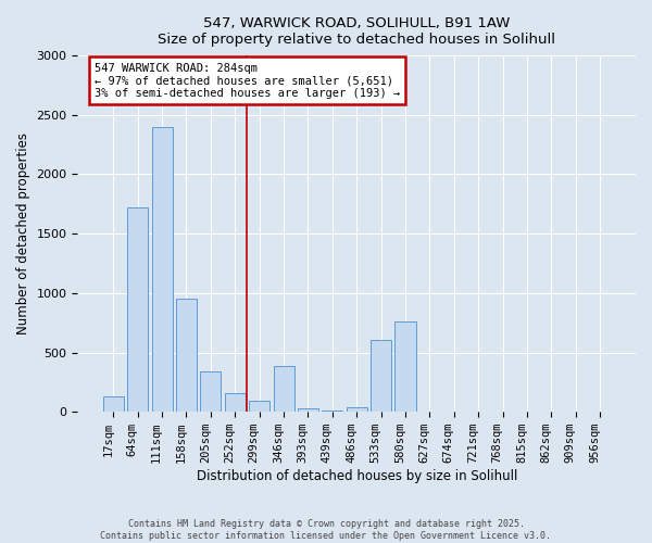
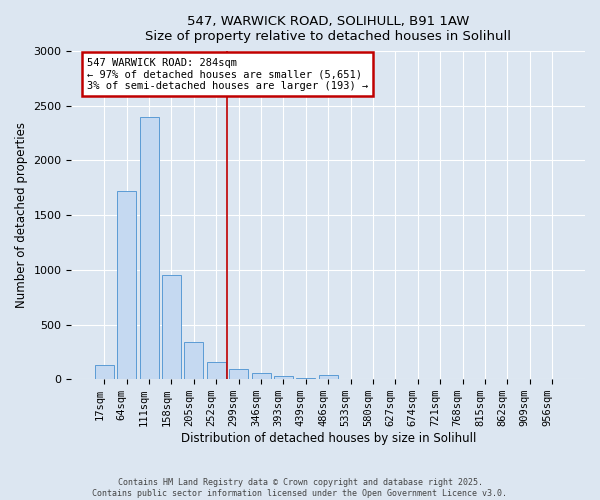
346sqm: 390 -> 60
533sqm: 610 -> 0
580sqm: 760 -> 0
